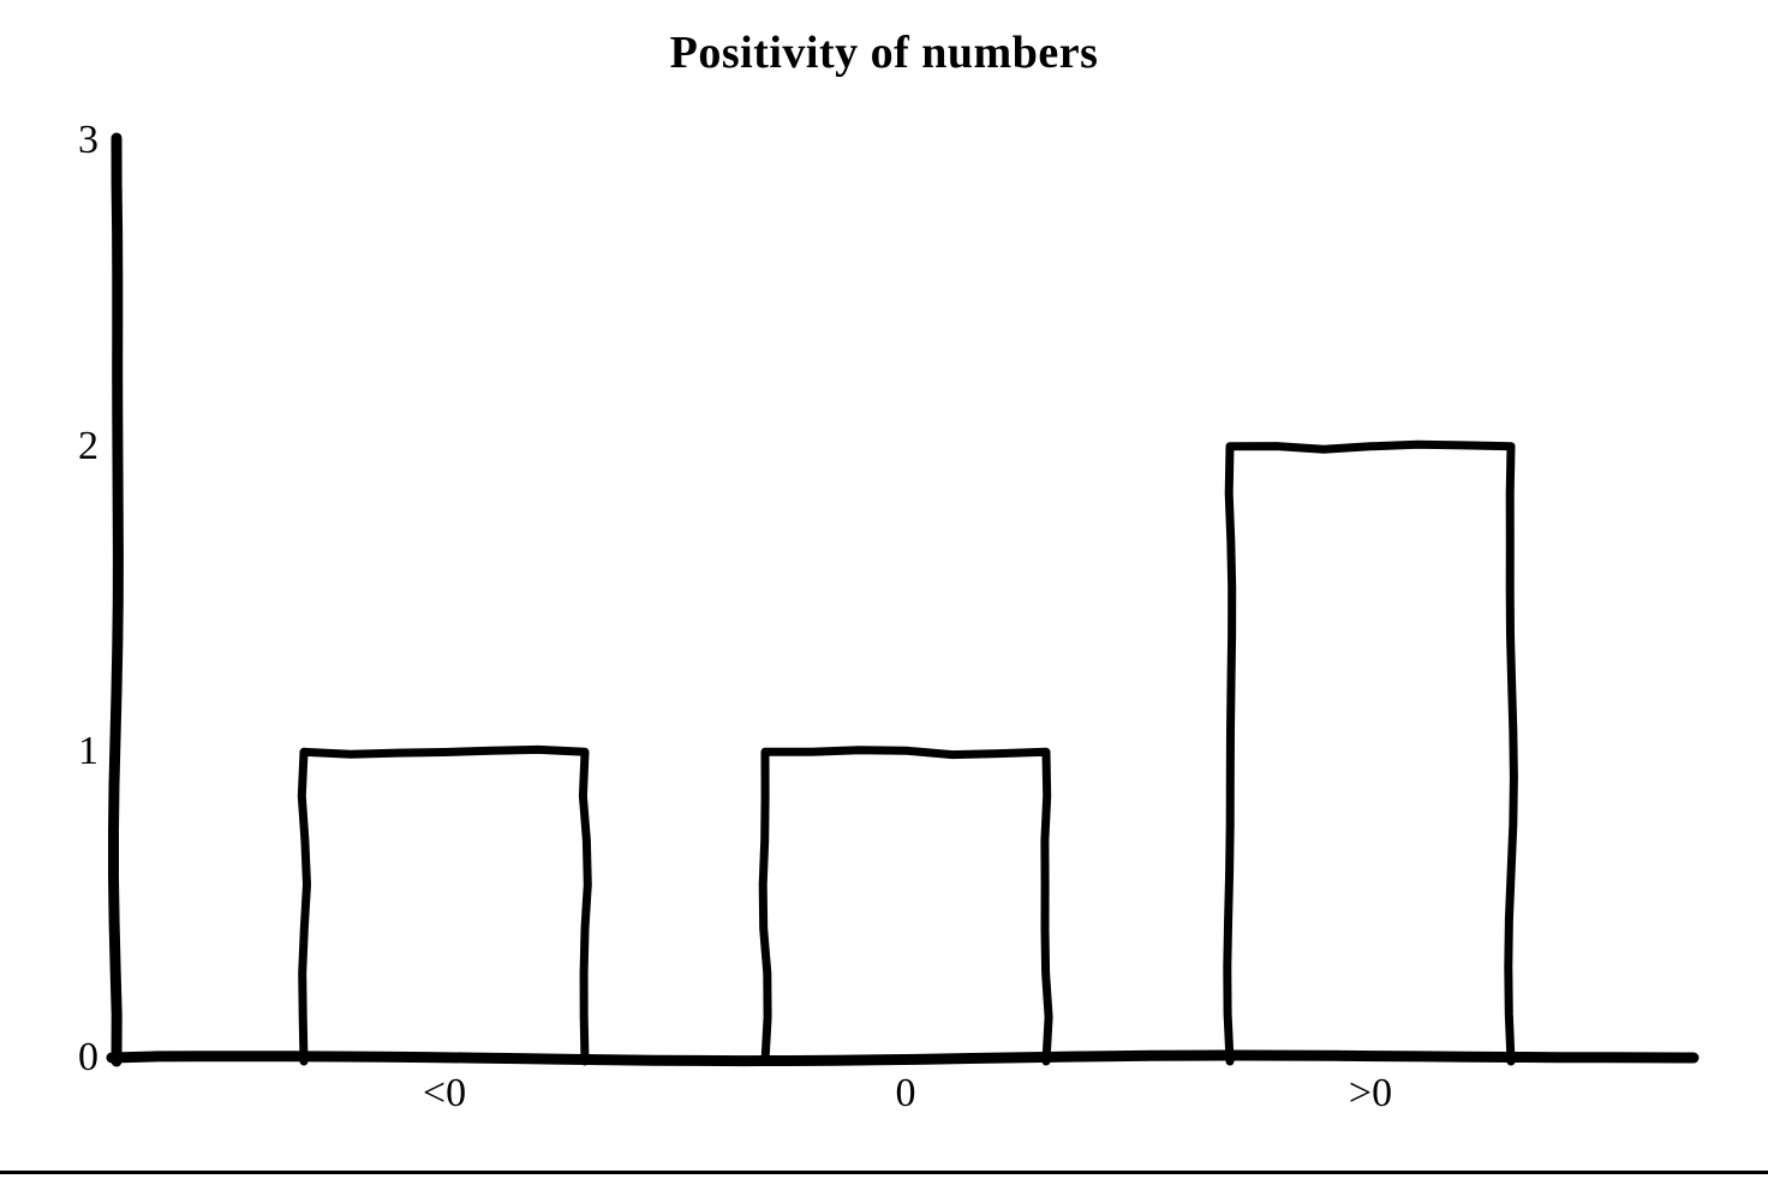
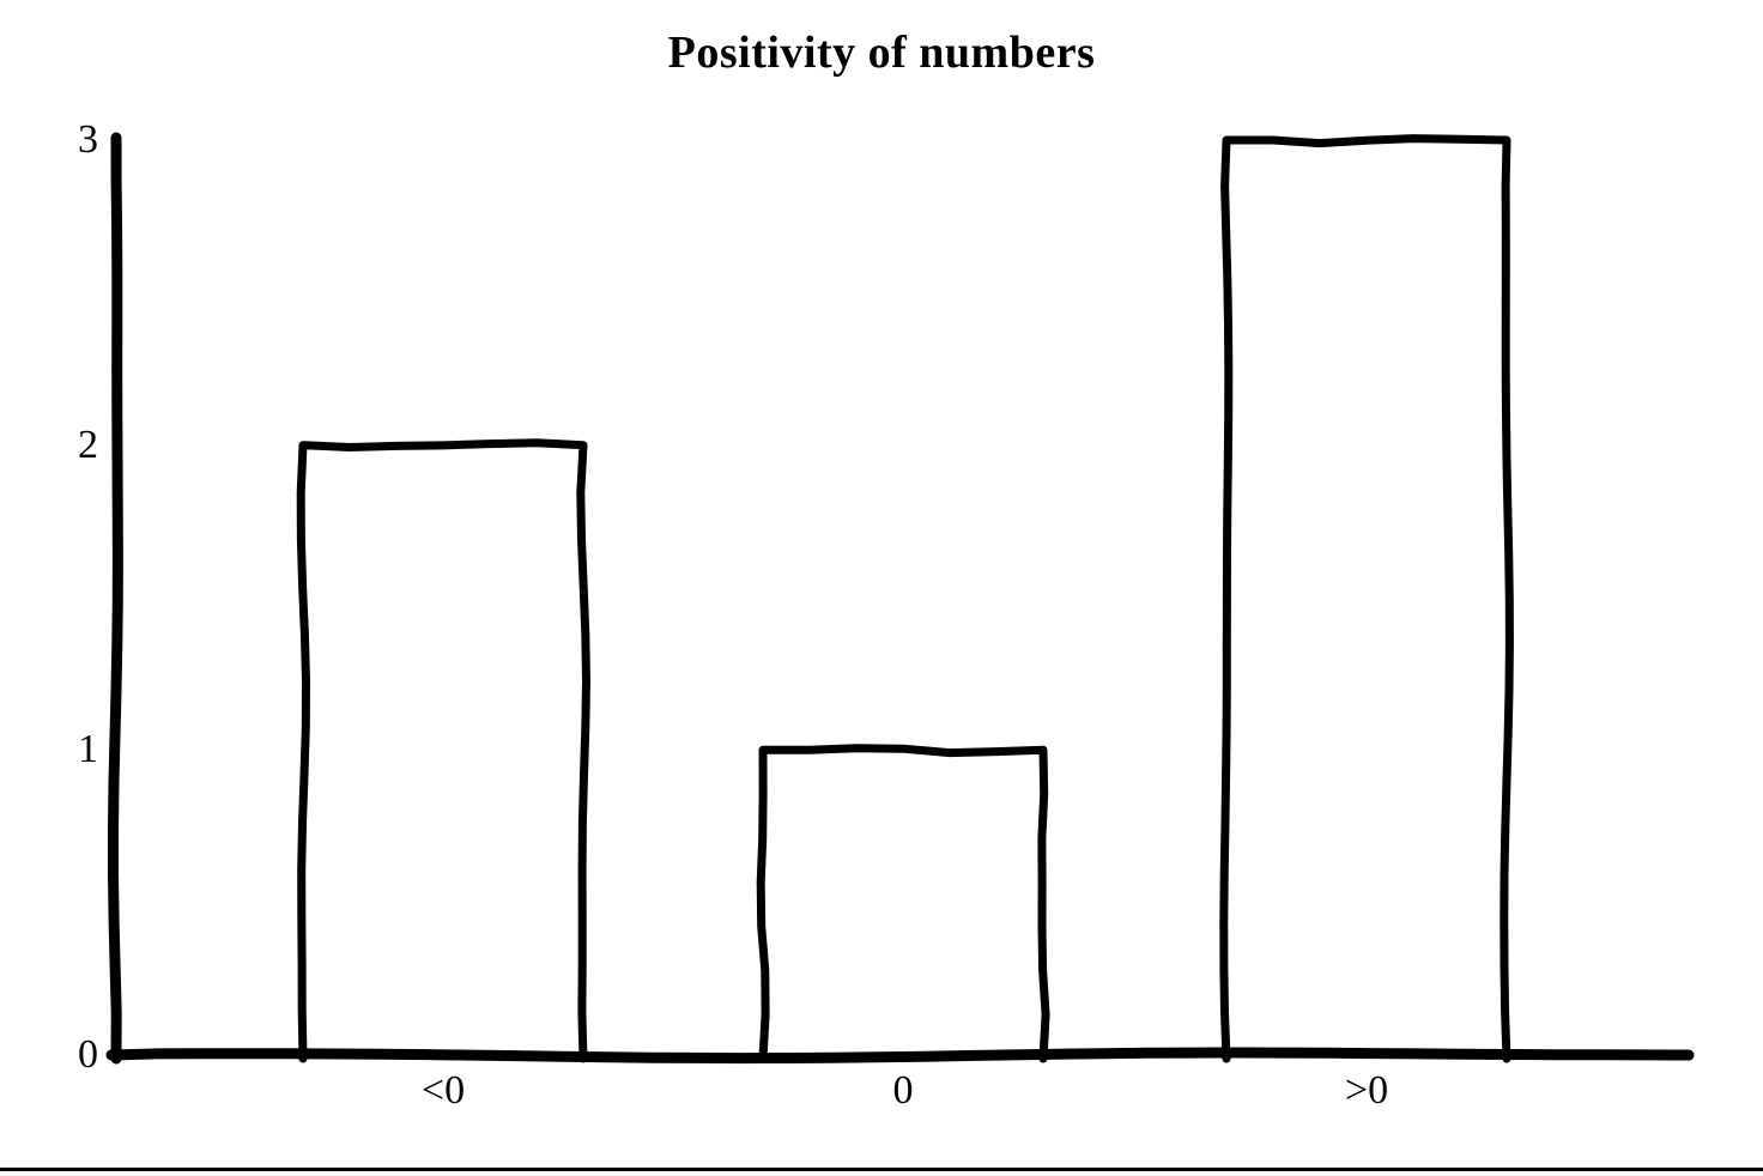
<0: 1 -> 2
>0: 2 -> 3
